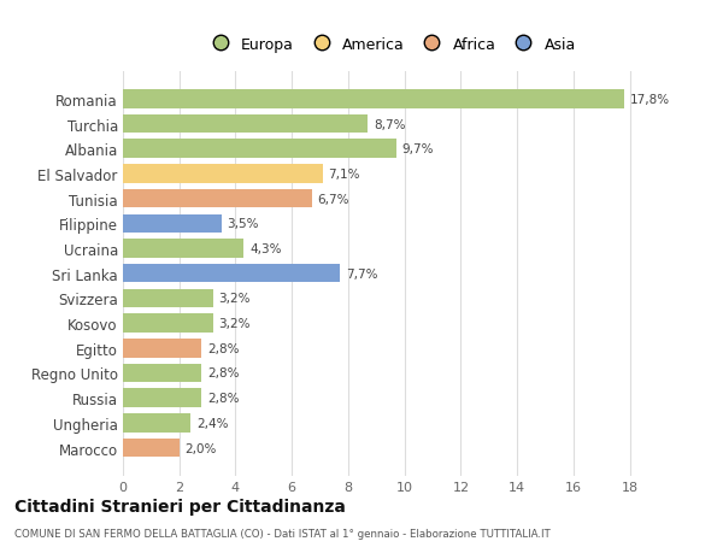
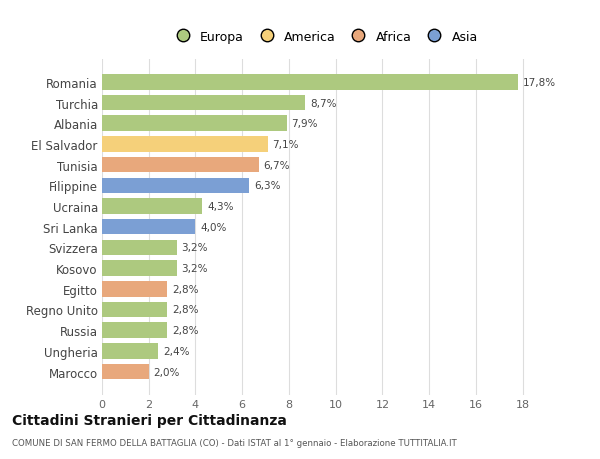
Albania: 9,7% -> 7,9%
Filippine: 3,5% -> 6,3%
Sri Lanka: 7,7% -> 4,0%
